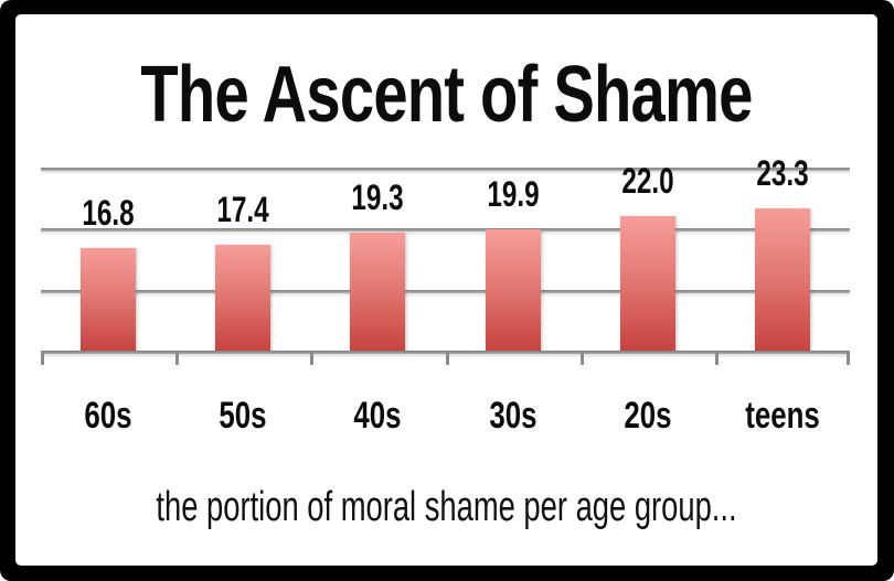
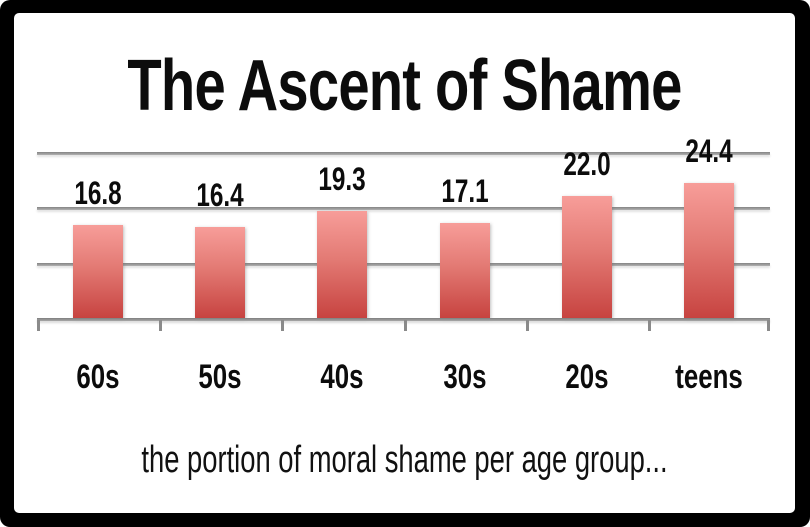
50s: 17.4 -> 16.4
30s: 19.9 -> 17.1
teens: 23.3 -> 24.4
